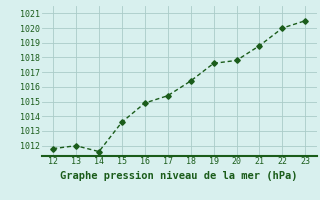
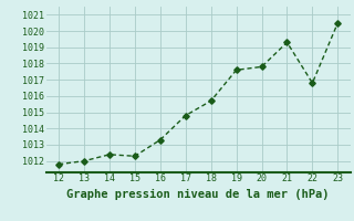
14: 1011.6 -> 1012.4
15: 1013.6 -> 1012.3
16: 1014.9 -> 1013.3
17: 1015.4 -> 1014.8
18: 1016.4 -> 1015.7
21: 1018.8 -> 1019.3
22: 1020.0 -> 1016.8
